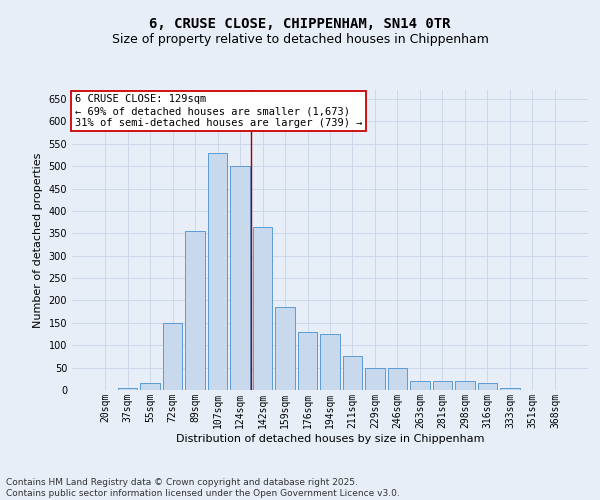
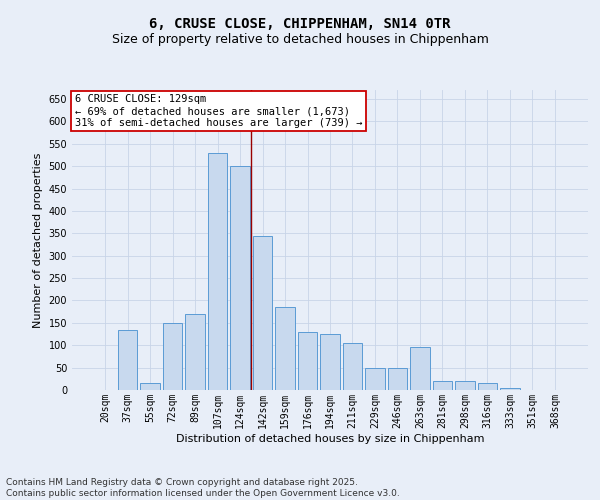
37sqm: 5 -> 135
89sqm: 355 -> 170
142sqm: 365 -> 345
211sqm: 75 -> 105
263sqm: 20 -> 95
